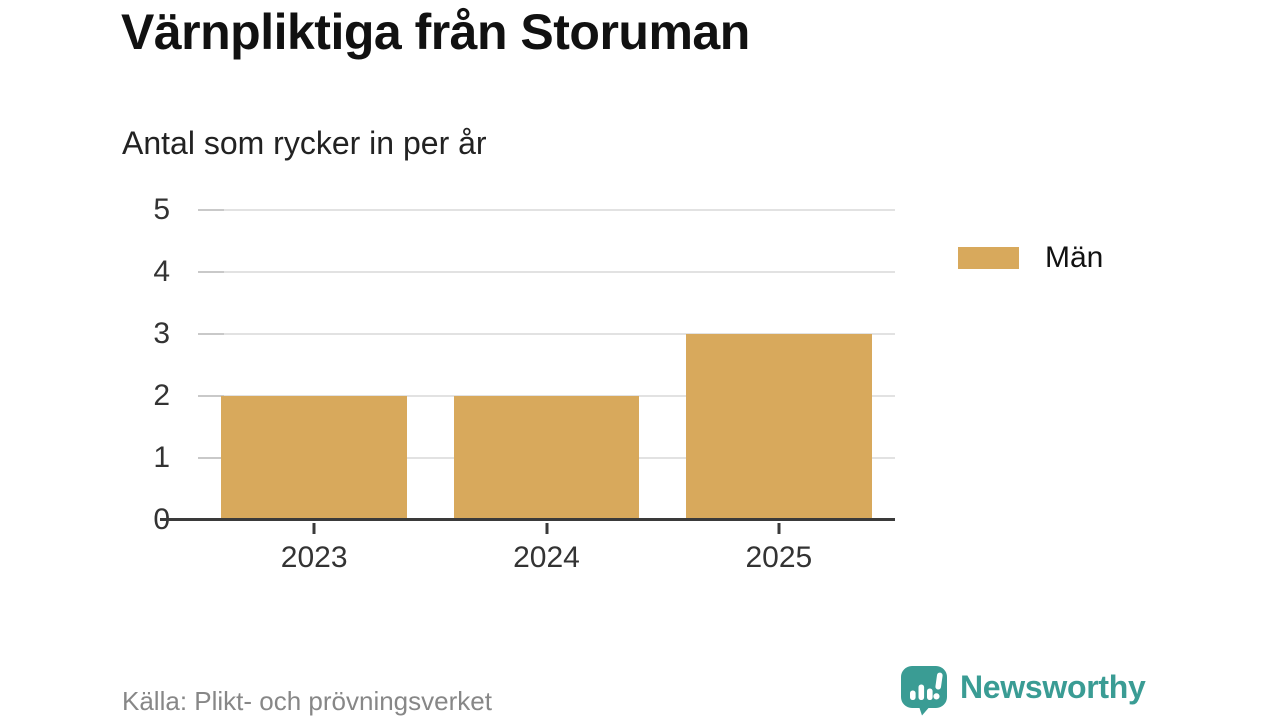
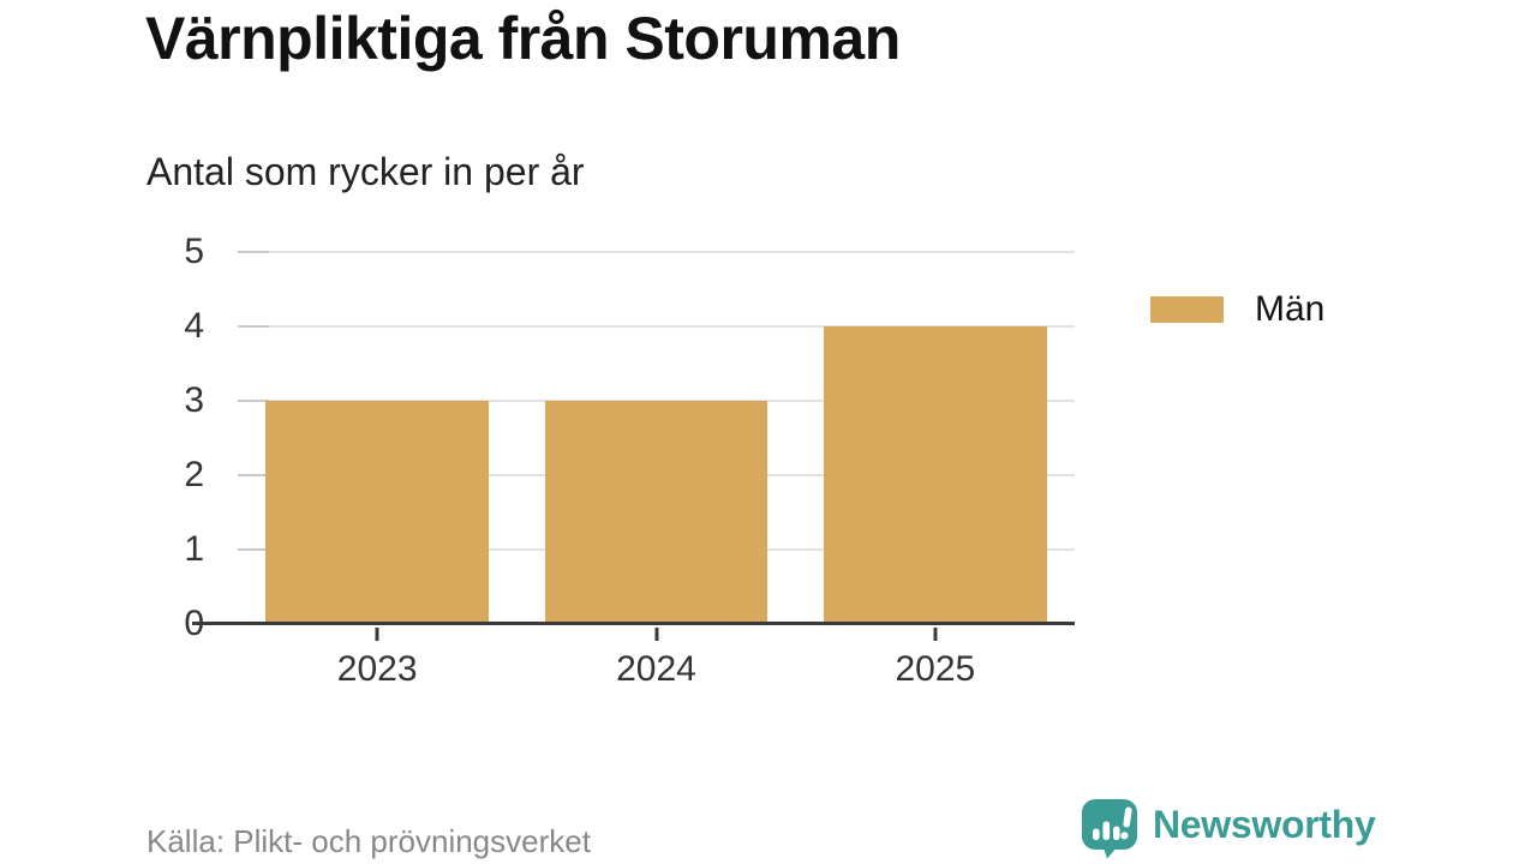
2023: 2 -> 3
2024: 2 -> 3
2025: 3 -> 4
